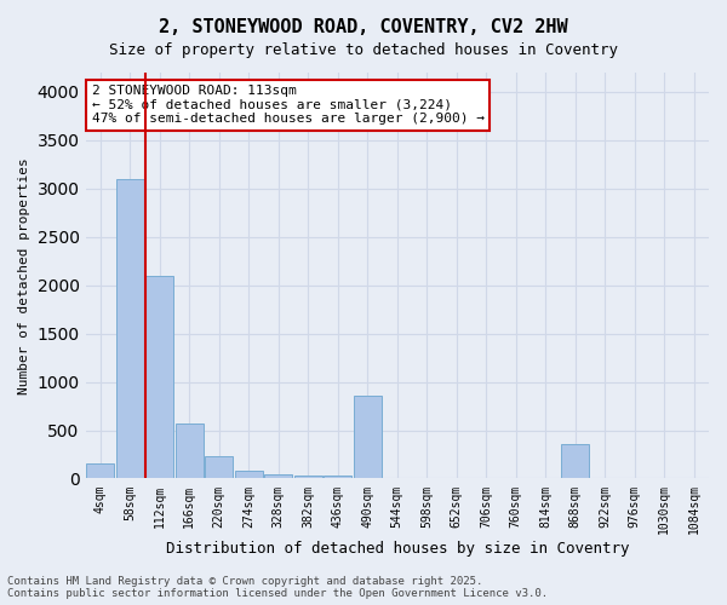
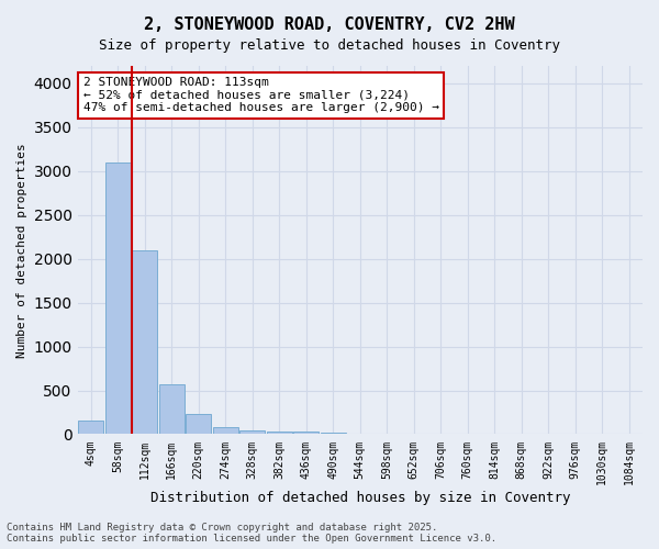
490sqm: 860 -> 20
868sqm: 360 -> 0
